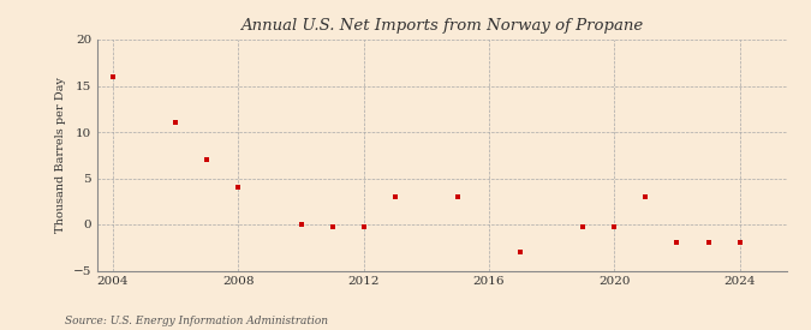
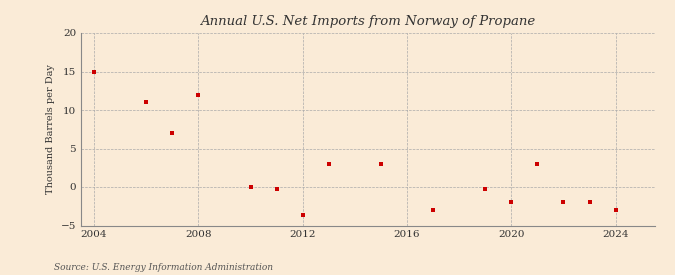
2004: 16.0 -> 15.0
2008: 4.0 -> 12.0
2012: -0.3 -> -3.6
2020: -0.3 -> -2.0
2024: -2.0 -> -3.0
